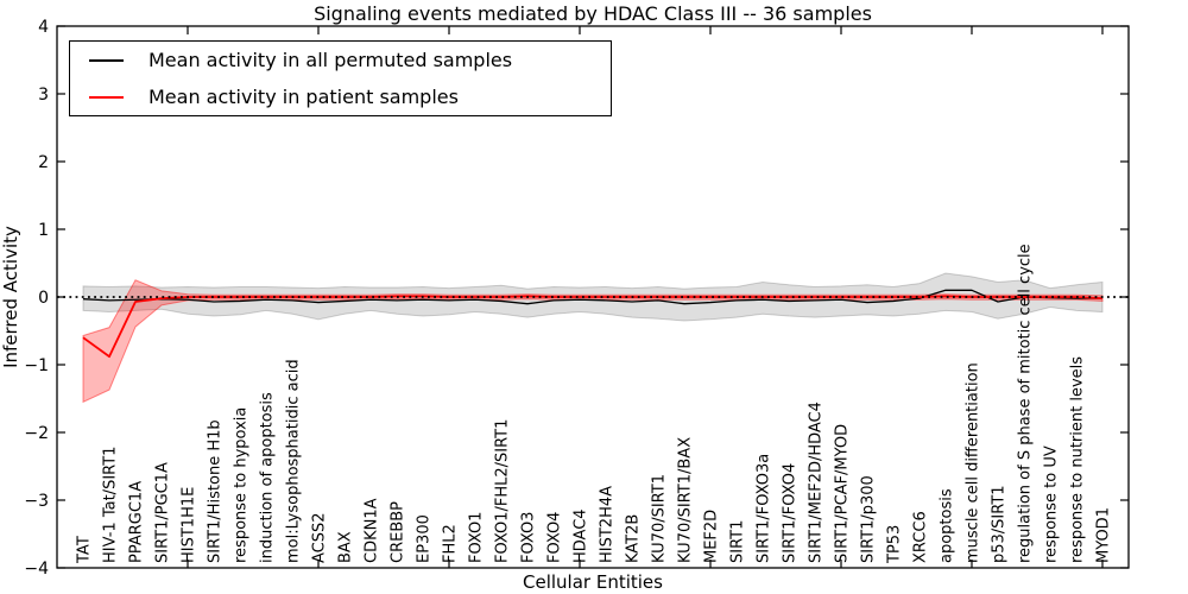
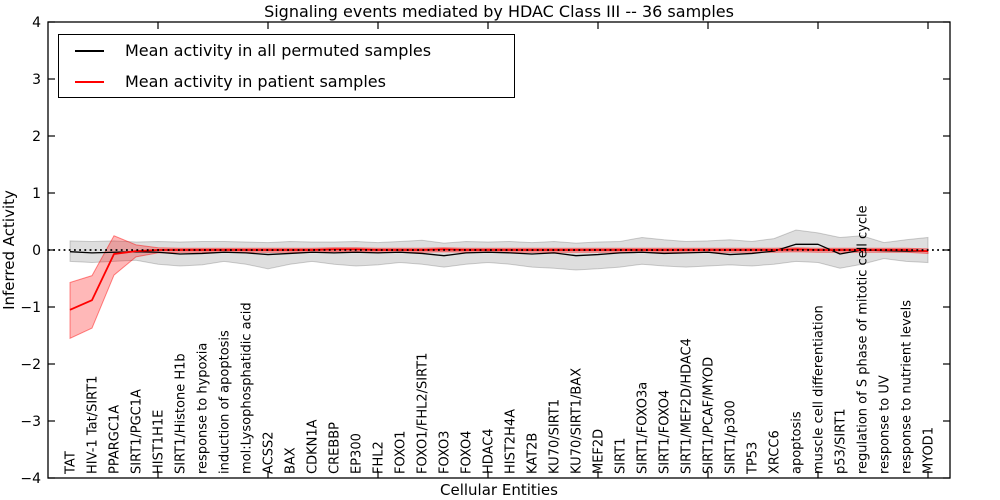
Mean activity in patient samples/TAT: -0.6 -> -1.1
